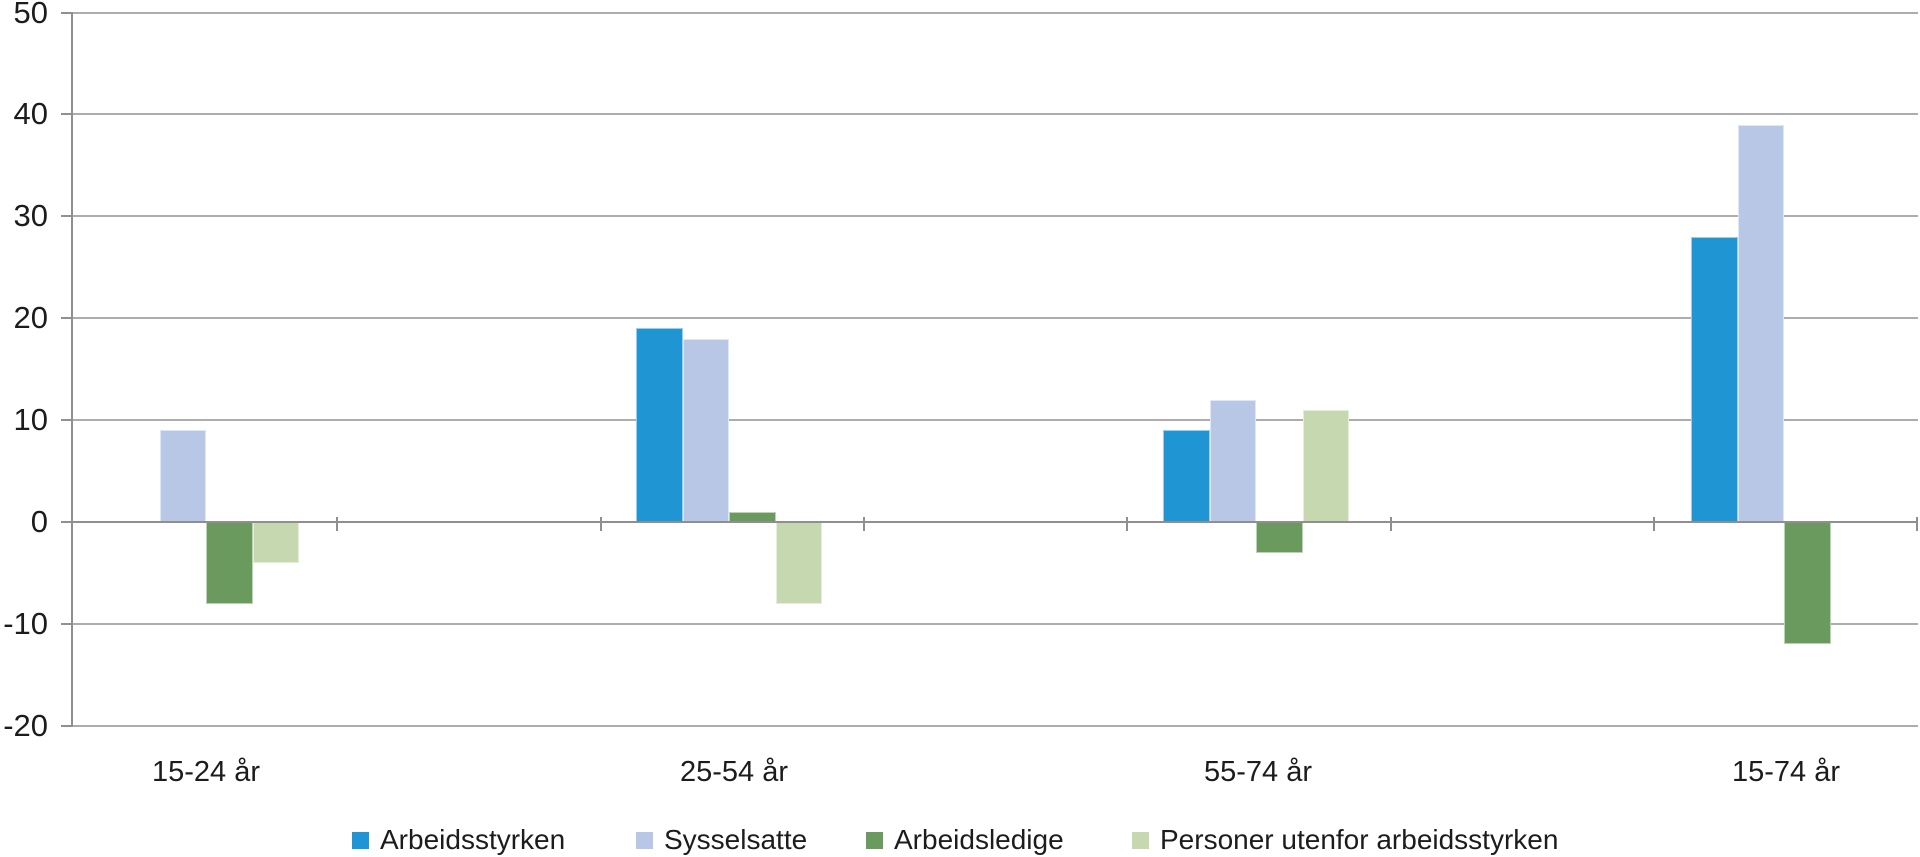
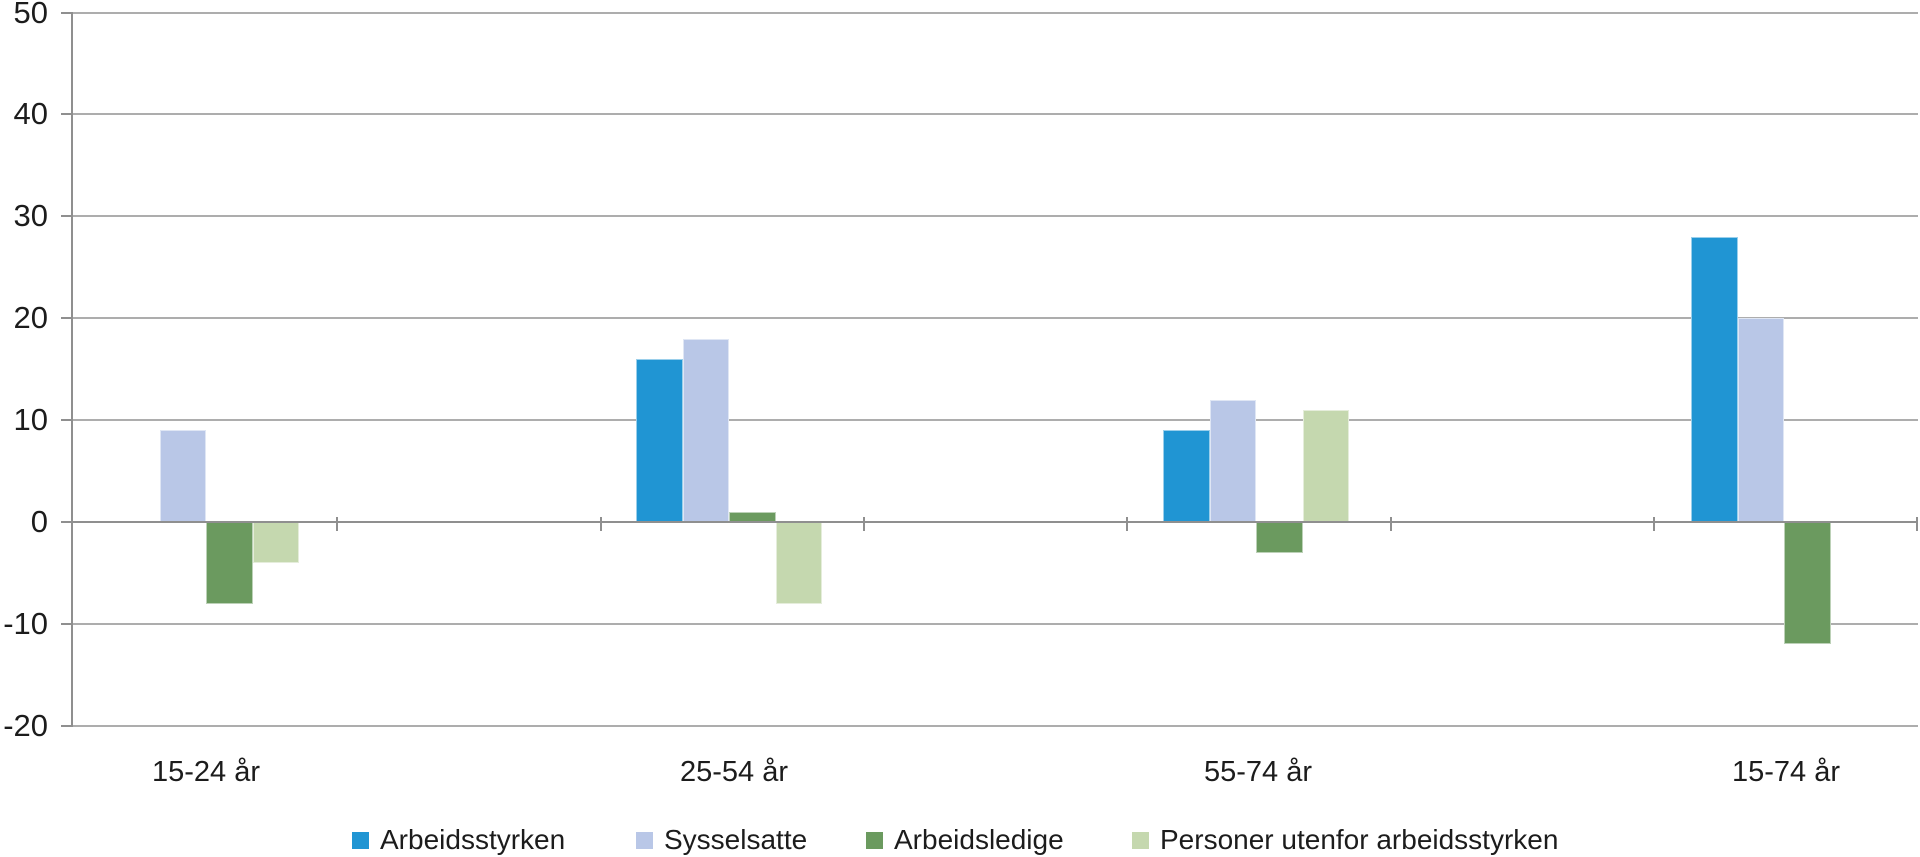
Arbeidsstyrken/25-54 år: 19 -> 16
Sysselsatte/15-74 år: 39 -> 20
